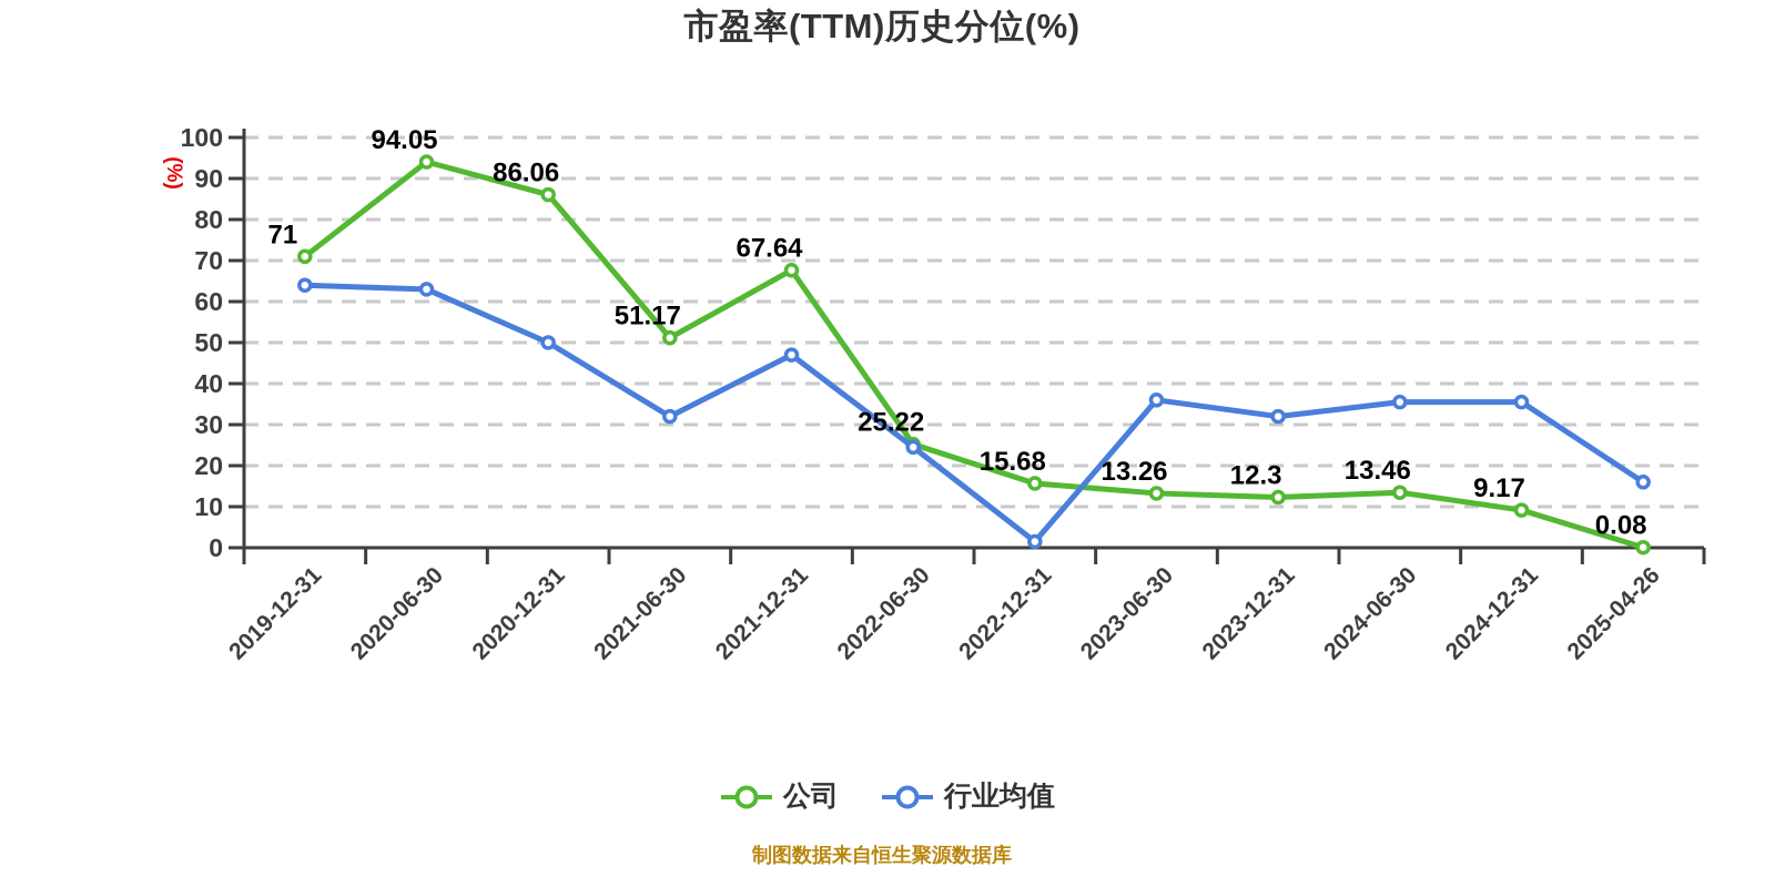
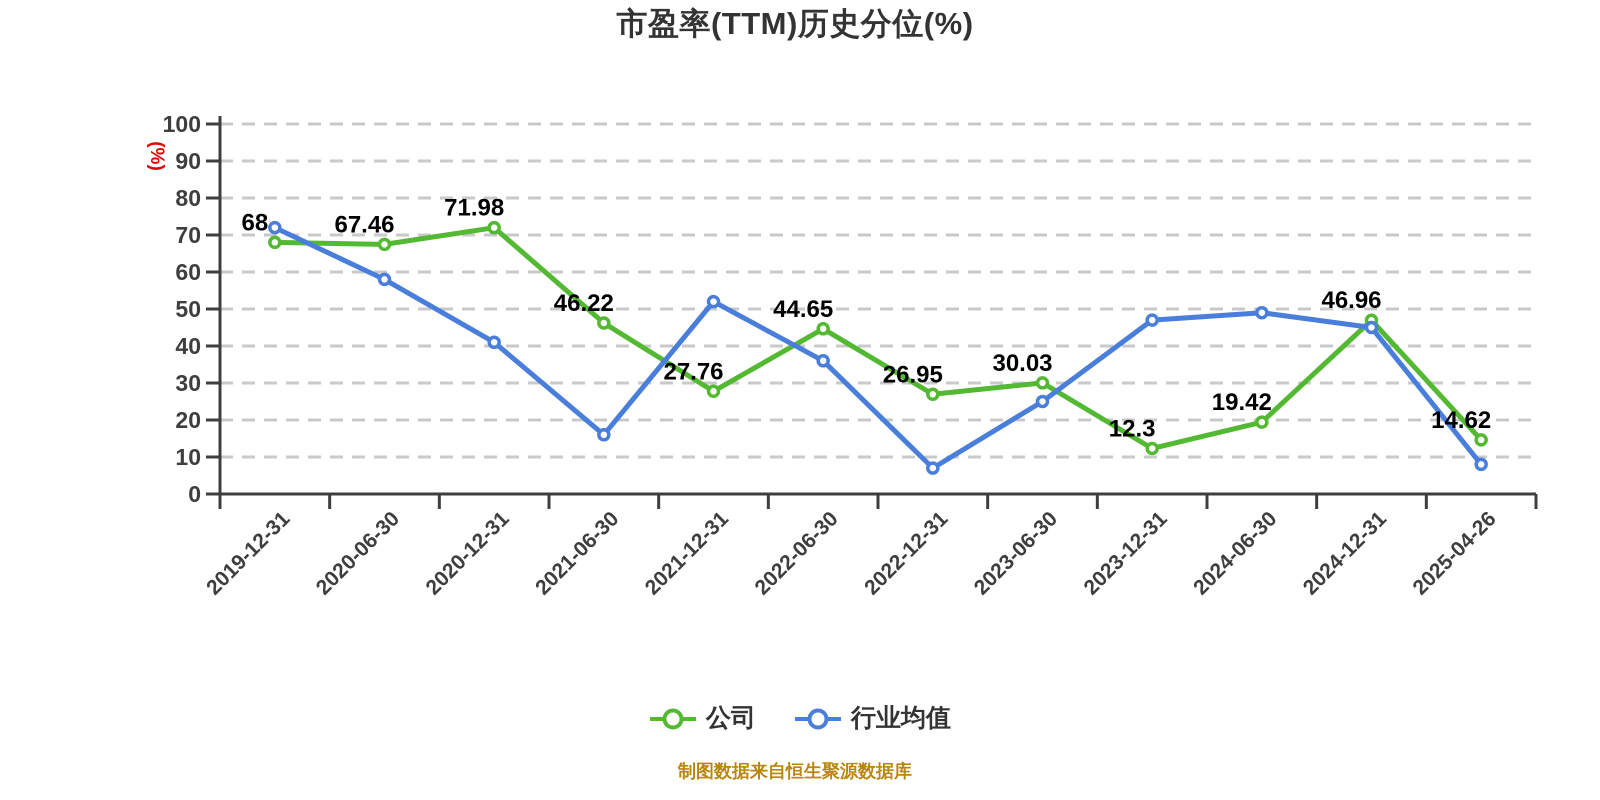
公司/2019-12-31: 71 -> 68
行业均值/2019-12-31: 64 -> 72
公司/2020-06-30: 94.05 -> 67.46
行业均值/2020-06-30: 63 -> 58
公司/2020-12-31: 86.06 -> 71.98
行业均值/2020-12-31: 50 -> 41
公司/2021-06-30: 51.17 -> 46.22
行业均值/2021-06-30: 32 -> 16
公司/2021-12-31: 67.64 -> 27.76
行业均值/2021-12-31: 47 -> 52
公司/2022-06-30: 25.22 -> 44.65
行业均值/2022-06-30: 24 -> 36
公司/2022-12-31: 15.68 -> 26.95
行业均值/2022-12-31: 2 -> 7
公司/2023-06-30: 13.26 -> 30.03
行业均值/2023-06-30: 36 -> 25
行业均值/2023-12-31: 32 -> 47
公司/2024-06-30: 13.46 -> 19.42
行业均值/2024-06-30: 36 -> 49
公司/2024-12-31: 9.17 -> 46.96
行业均值/2024-12-31: 36 -> 45
公司/2025-04-26: 0.08 -> 14.62
行业均值/2025-04-26: 16 -> 8
